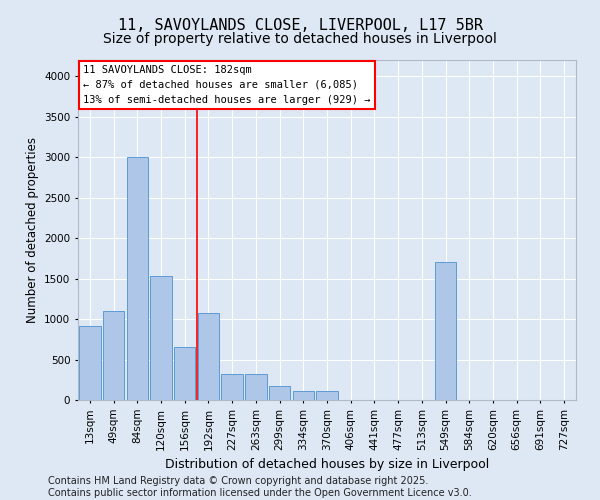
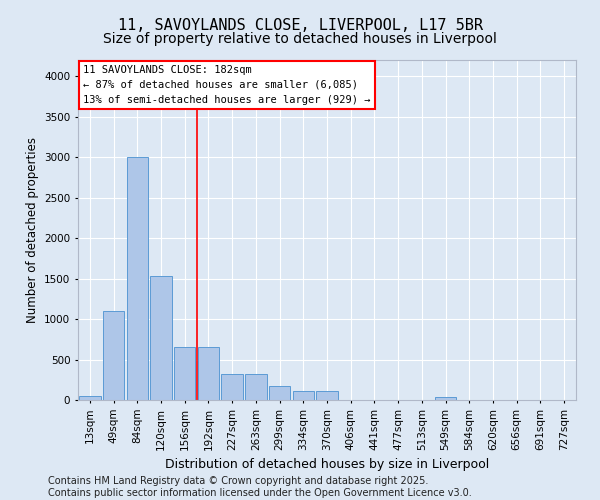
13sqm: 920 -> 60
192sqm: 1080 -> 650
549sqm: 1700 -> 40
